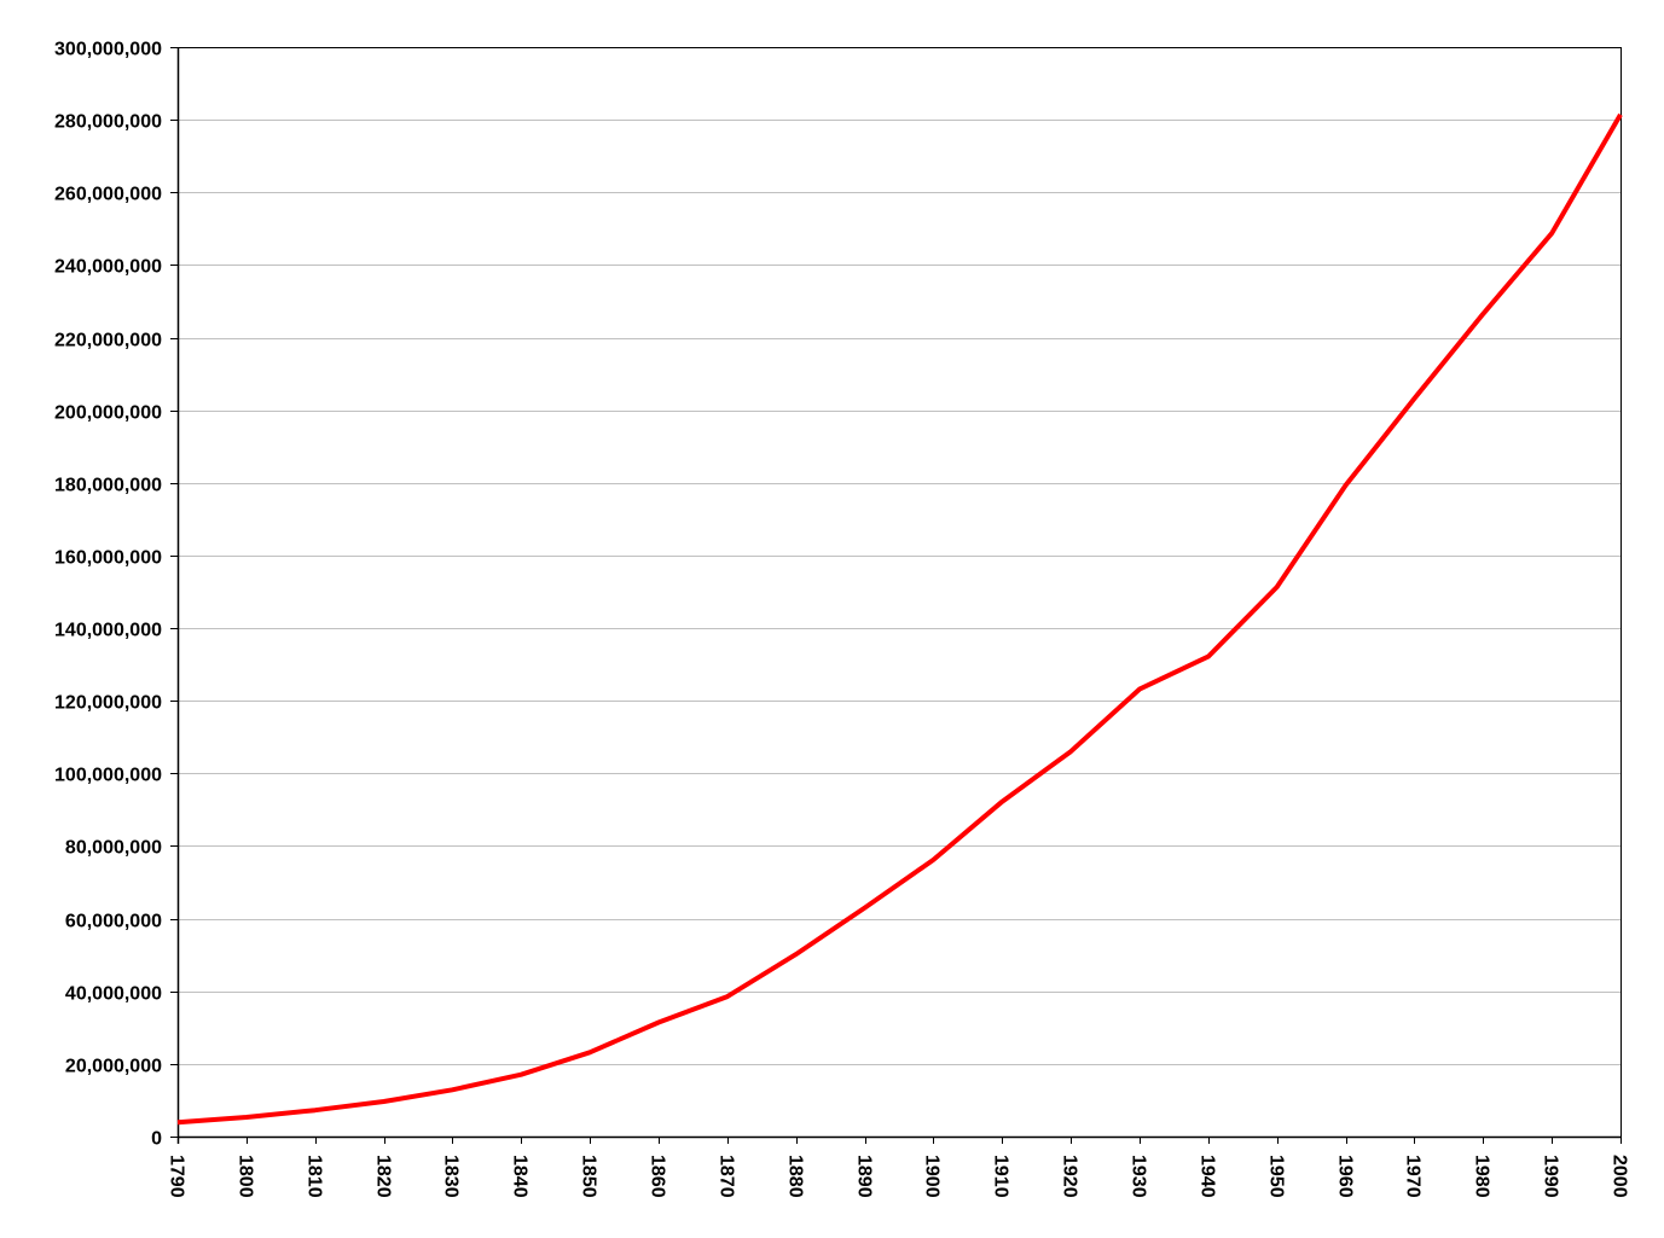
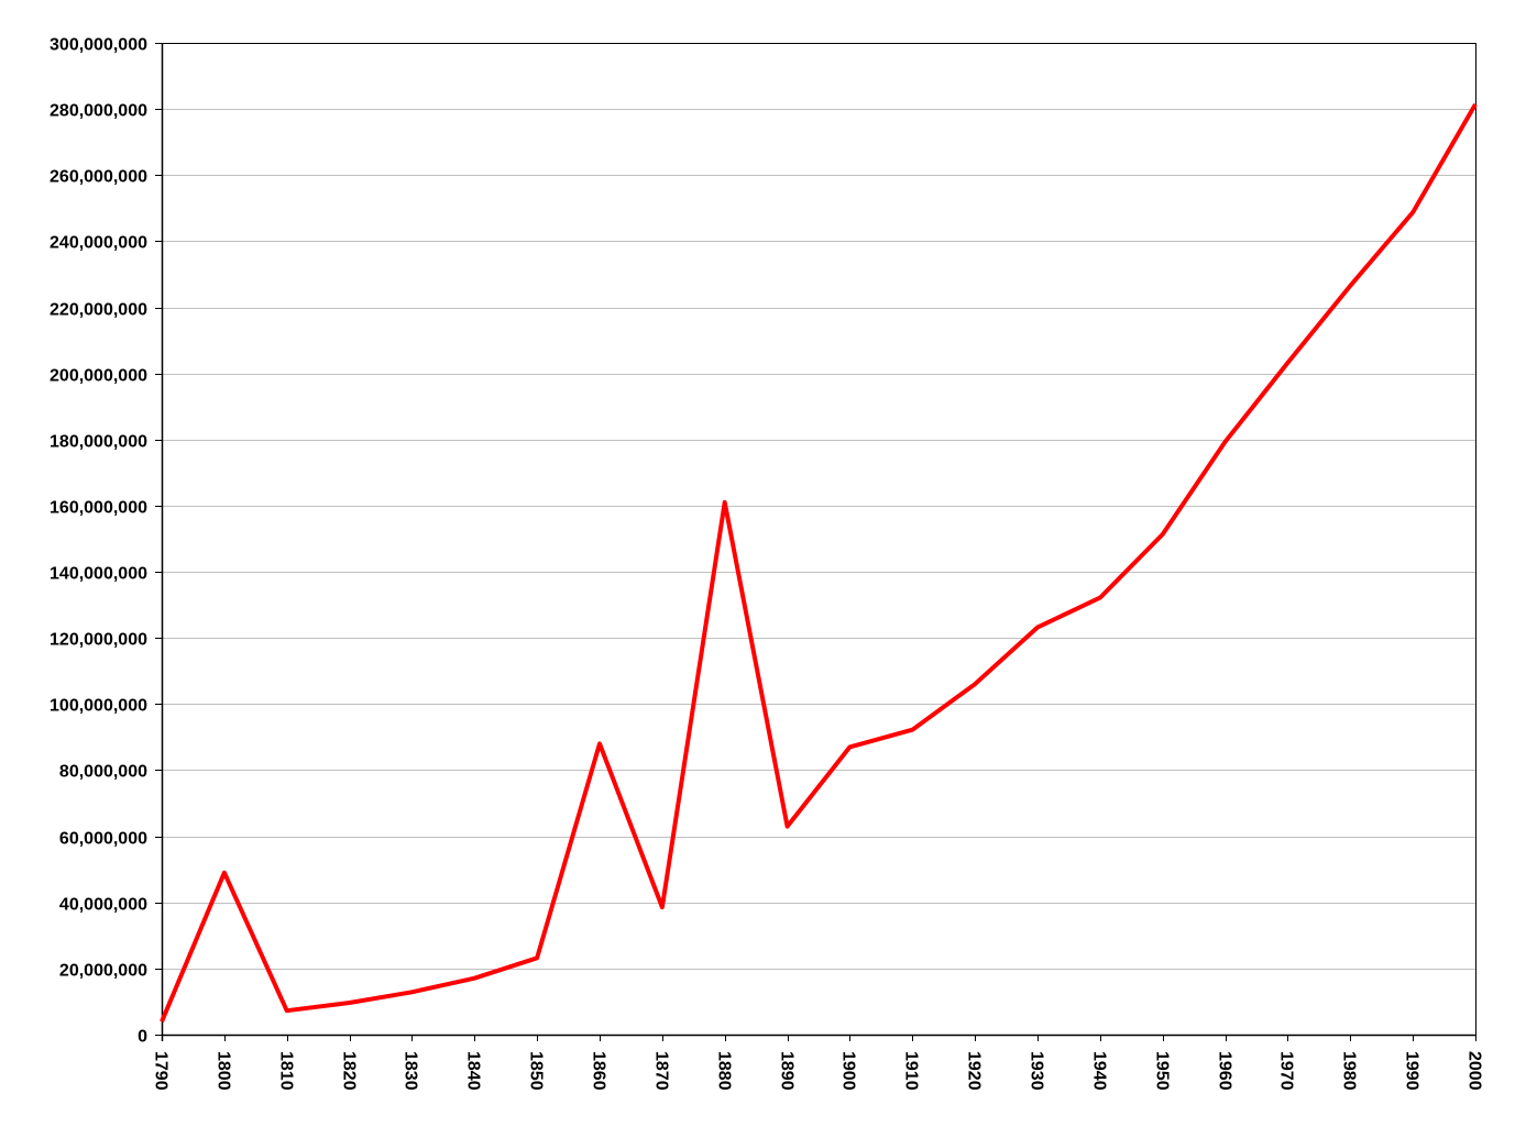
1800: 5000000 -> 49000000
1860: 31000000 -> 88000000
1880: 50000000 -> 161000000
1900: 76000000 -> 87000000
